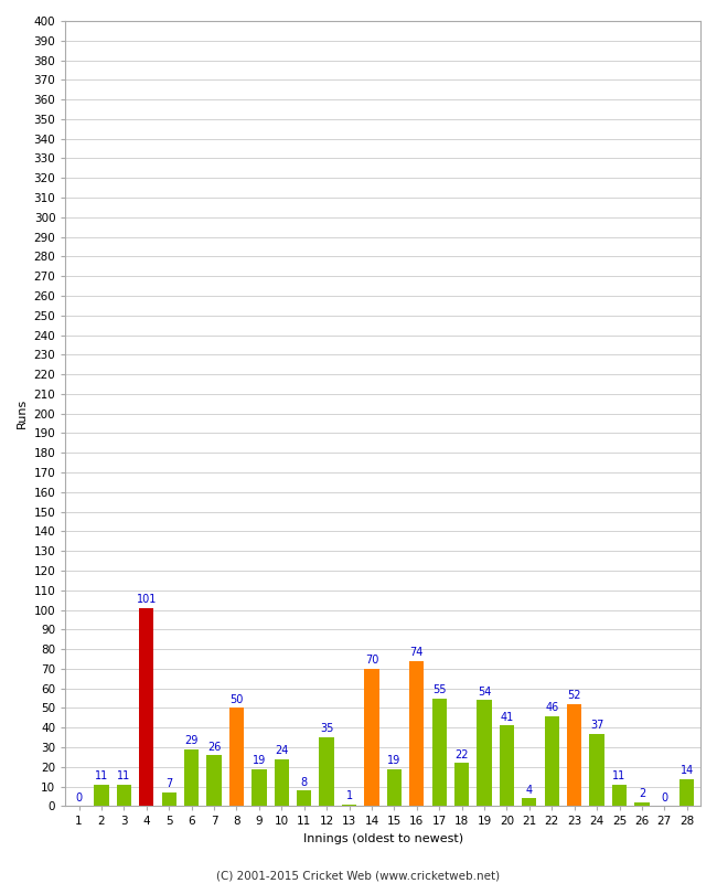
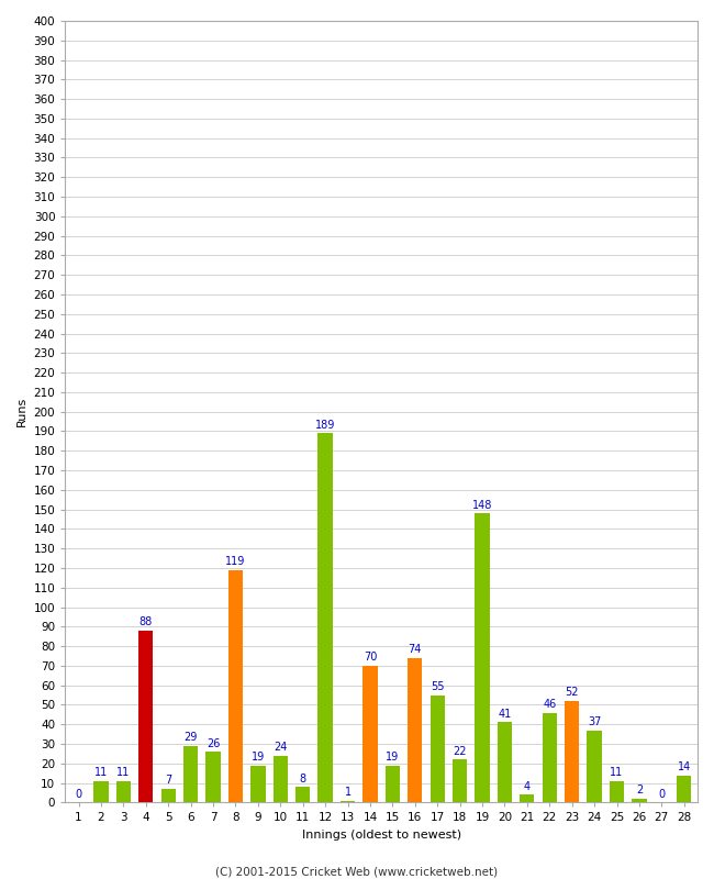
4: 101 -> 88
8: 50 -> 119
12: 35 -> 189
19: 54 -> 148
